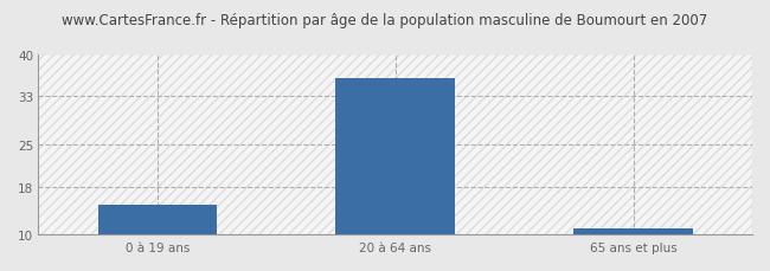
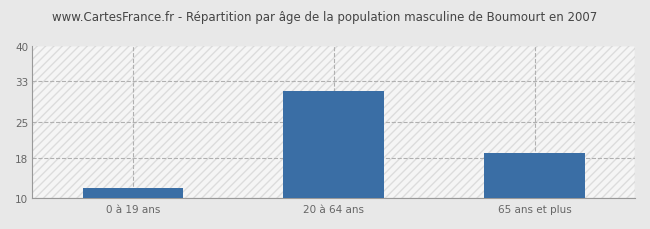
0 à 19 ans: 15 -> 12
20 à 64 ans: 36 -> 31
65 ans et plus: 11 -> 19
